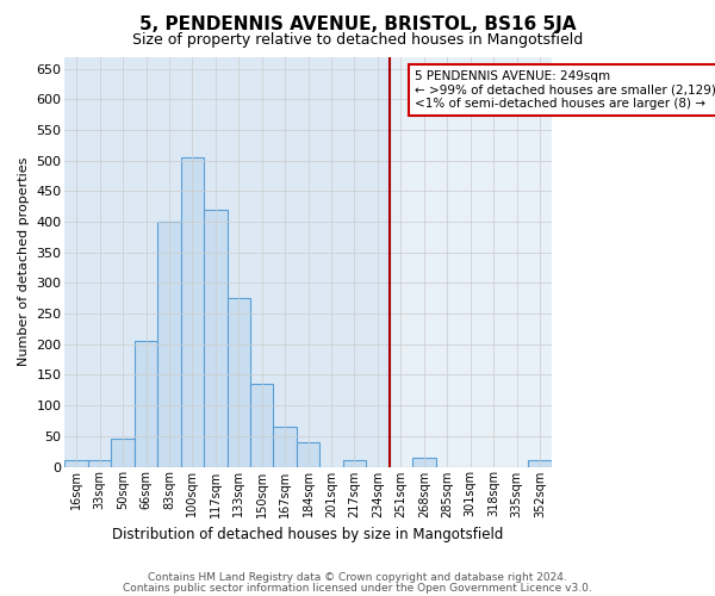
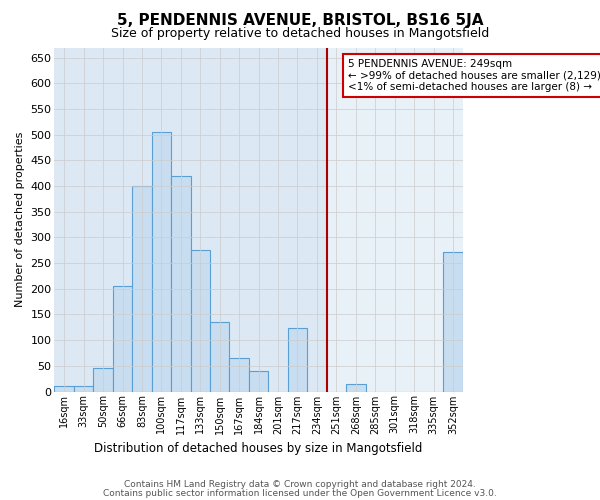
217sqm: 10 -> 124
352sqm: 10 -> 272
